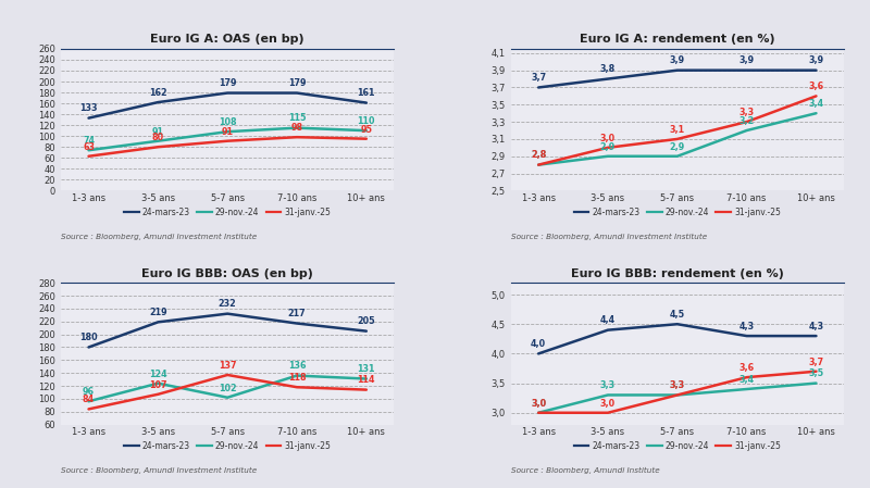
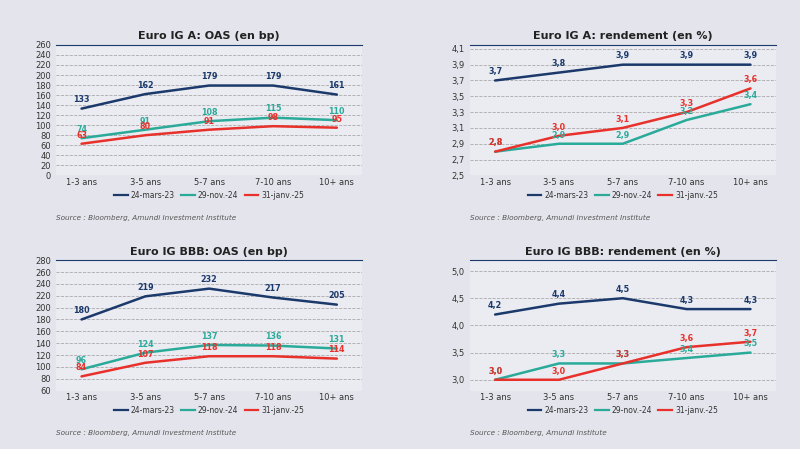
Euro IG BBB: OAS (en bp)/29-nov.-24/5-7 ans: 102 -> 137
Euro IG BBB: OAS (en bp)/31-janv.-25/5-7 ans: 137 -> 118
Euro IG BBB: rendement (en %)/24-mars-23/1-3 ans: 4,0 -> 4,2
